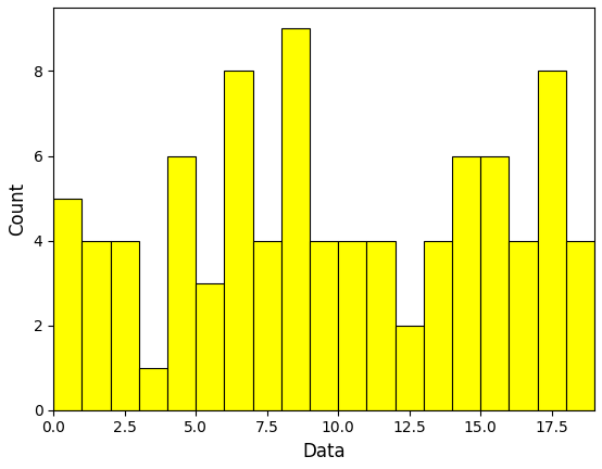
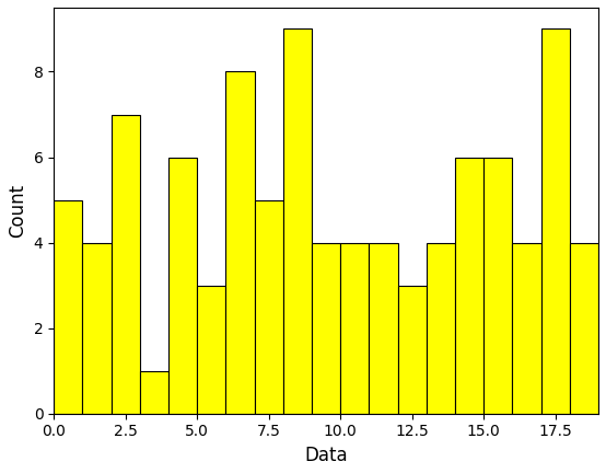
2.5: 4 -> 7
7.5: 4 -> 5
12.5: 2 -> 3
17.5: 8 -> 9
